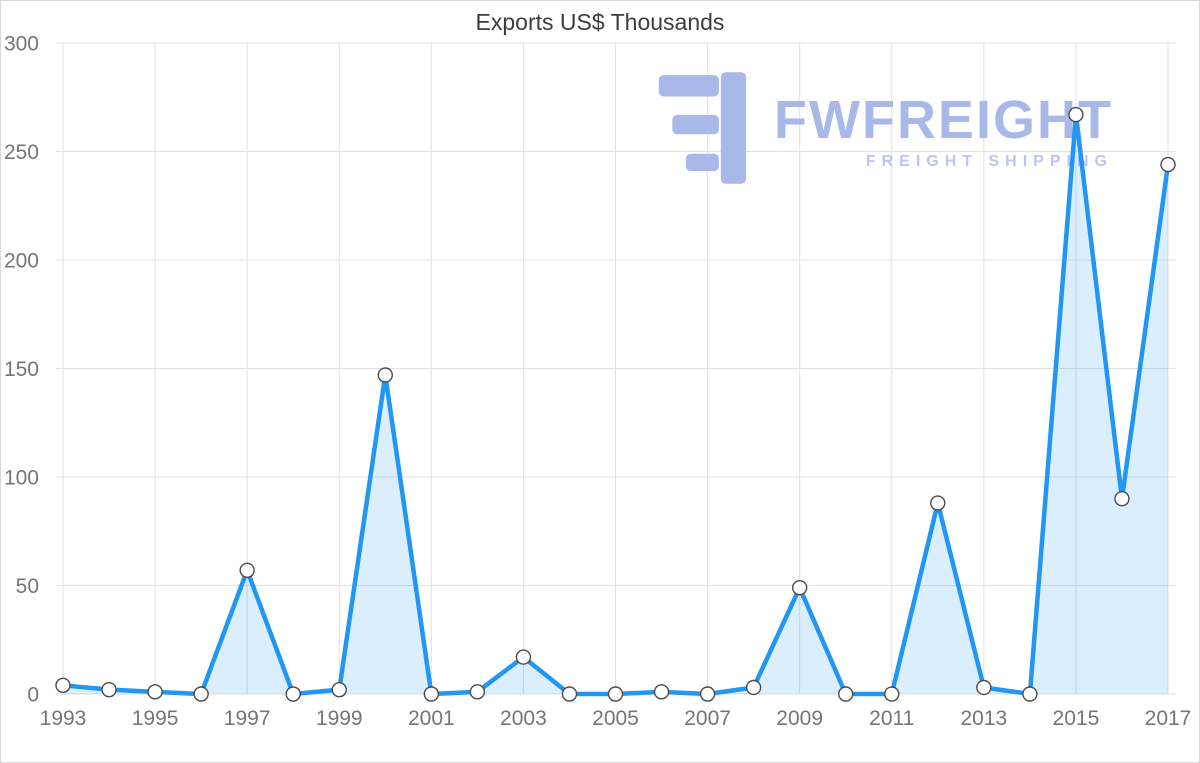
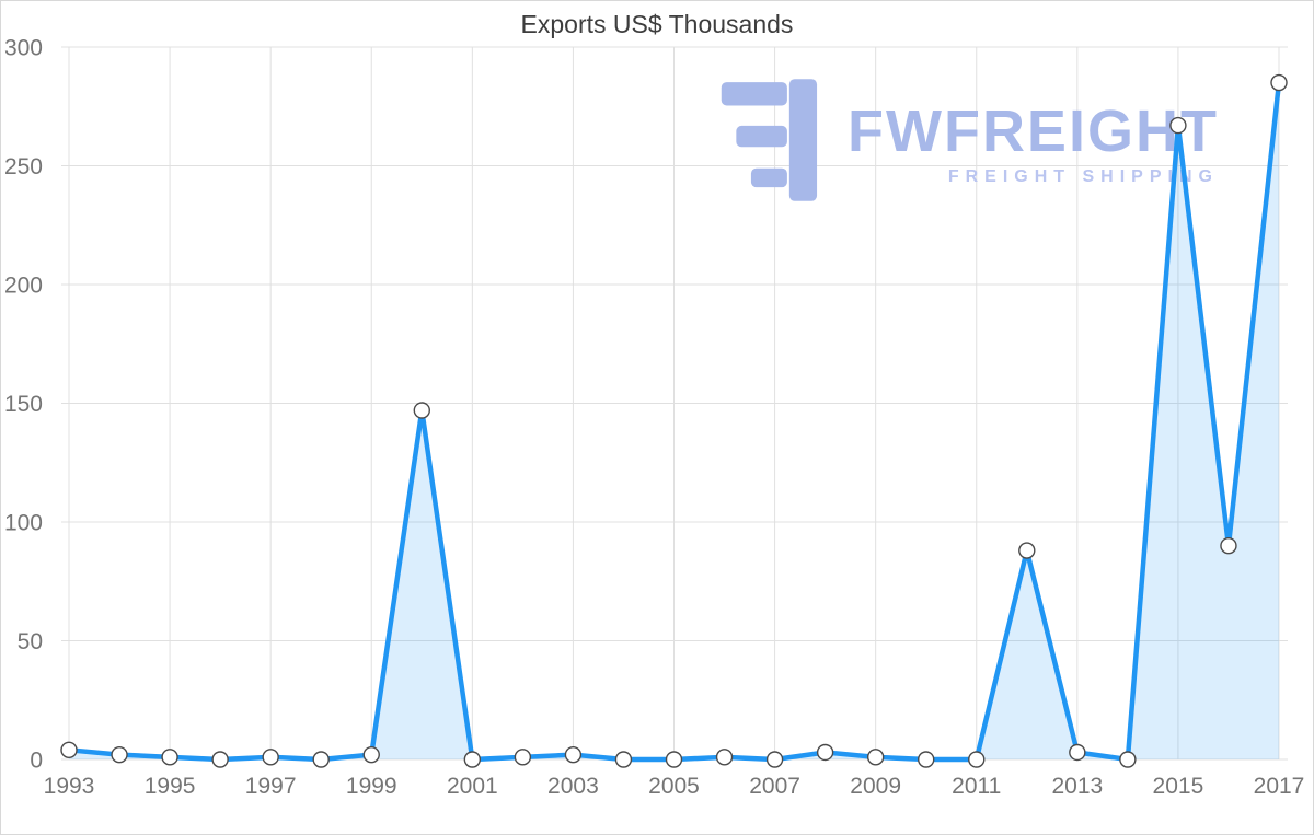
1997: 57 -> 1
2003: 17 -> 2
2009: 49 -> 1
2017: 244 -> 285
